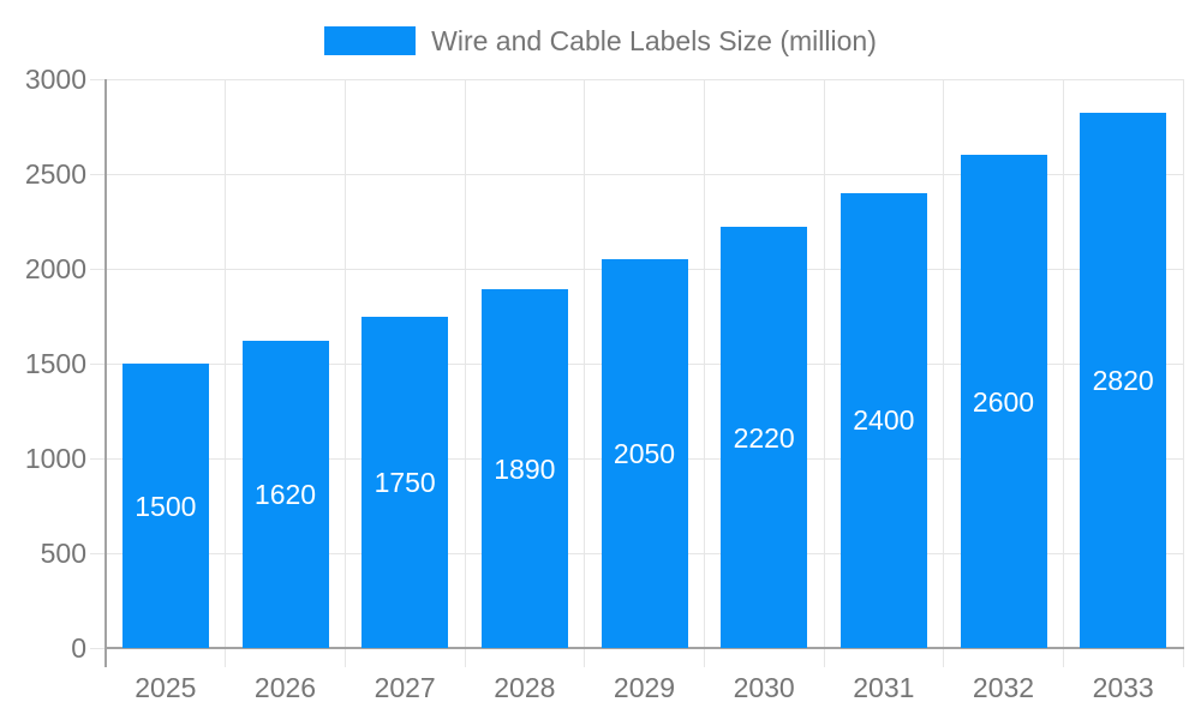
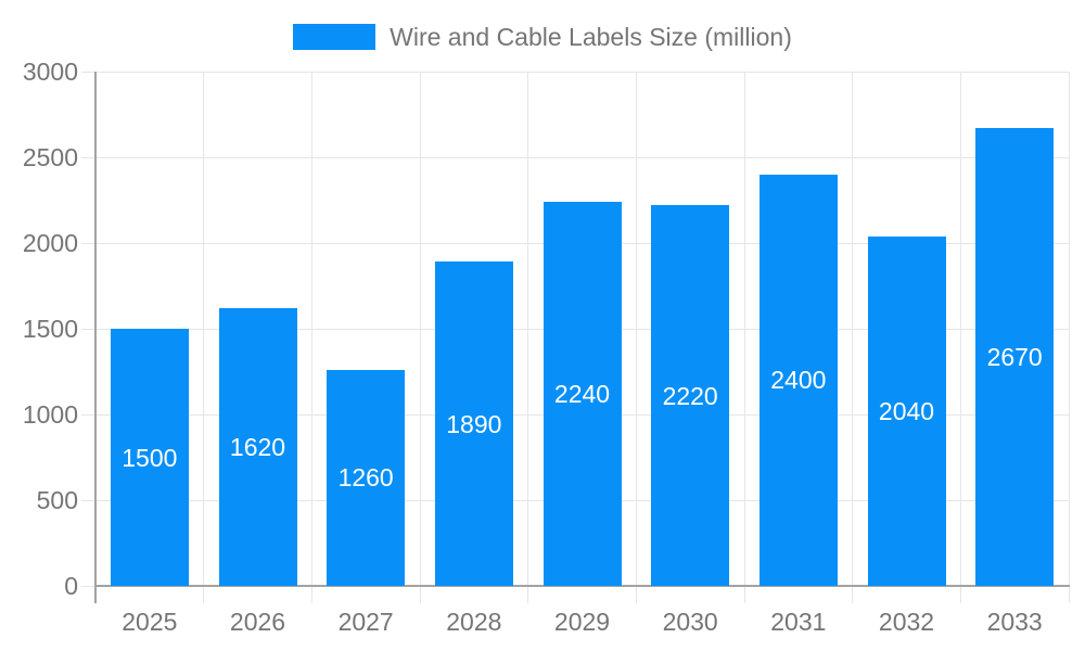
2027: 1750 -> 1260
2029: 2050 -> 2240
2032: 2600 -> 2040
2033: 2820 -> 2670
